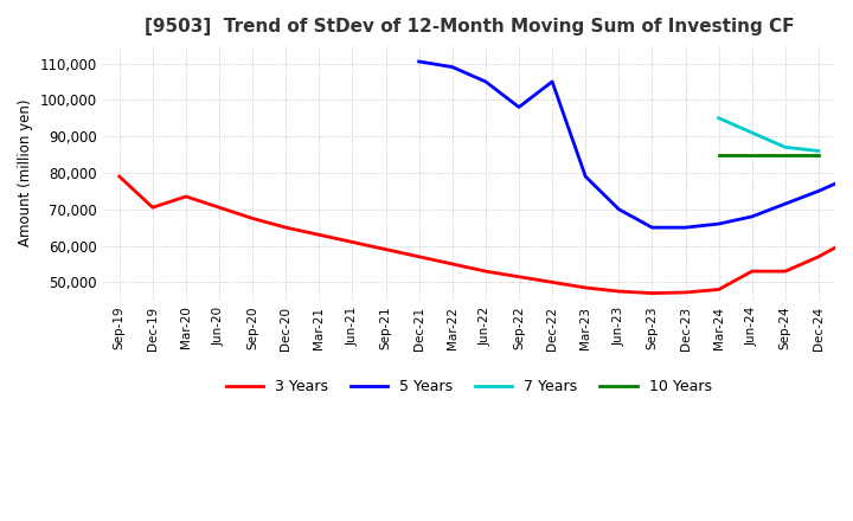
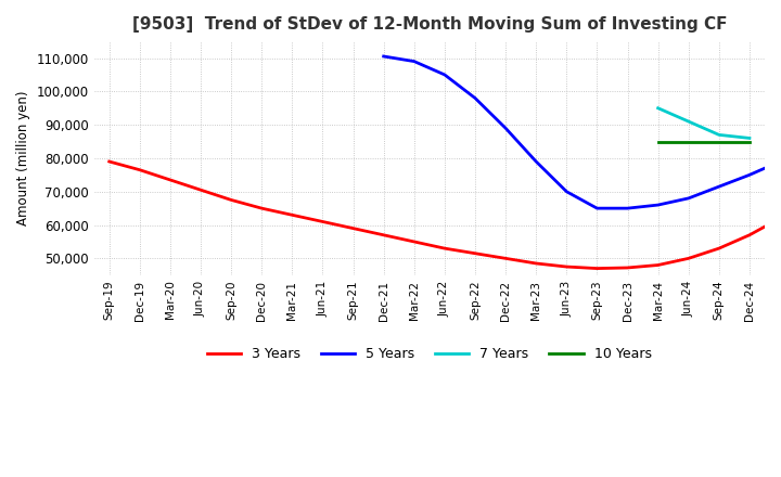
3 Years/Dec-19: 70,500 -> 76,500
5 Years/Dec-22: 105,000 -> 89,000
3 Years/Jun-24: 53,000 -> 50,000
